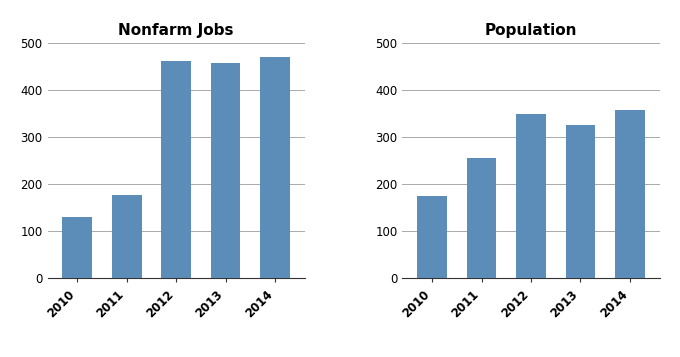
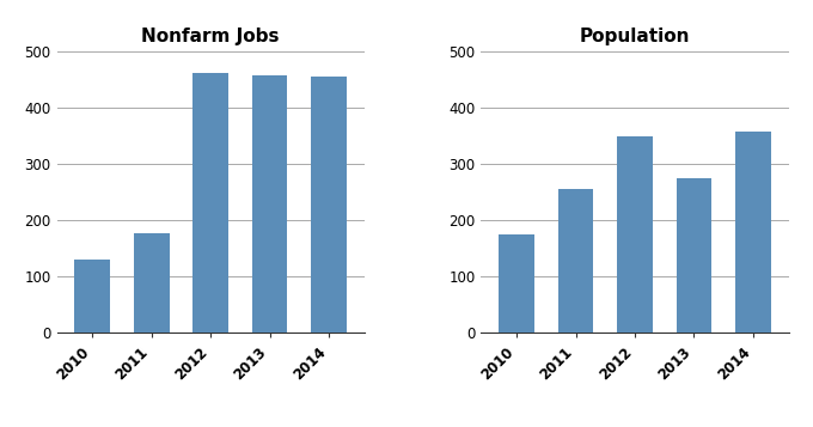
Nonfarm Jobs/2014: 470 -> 455
Population/2013: 326 -> 275
